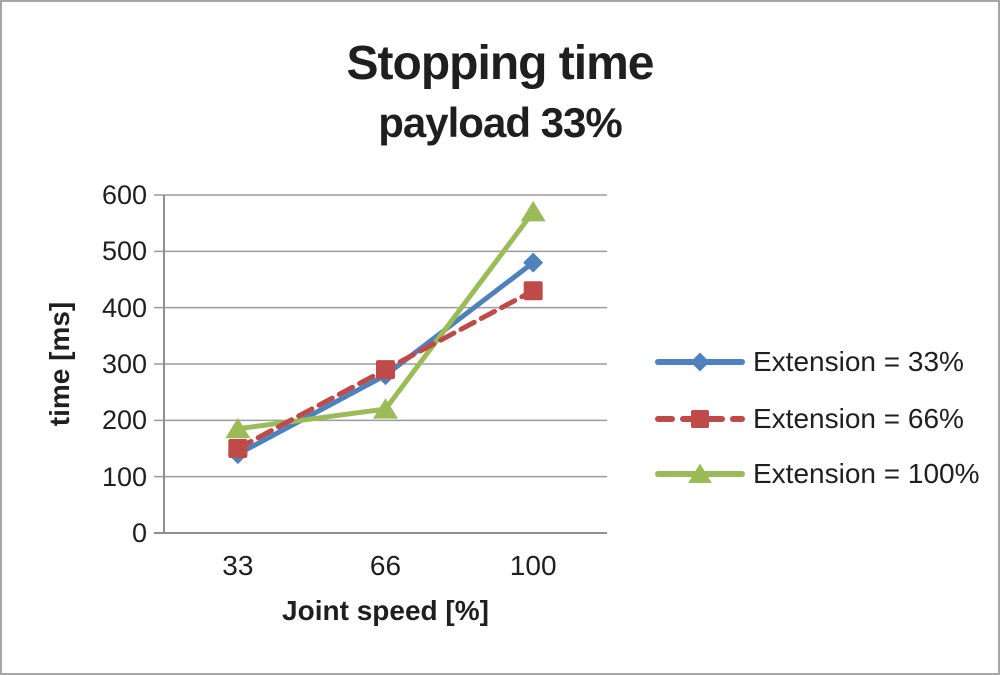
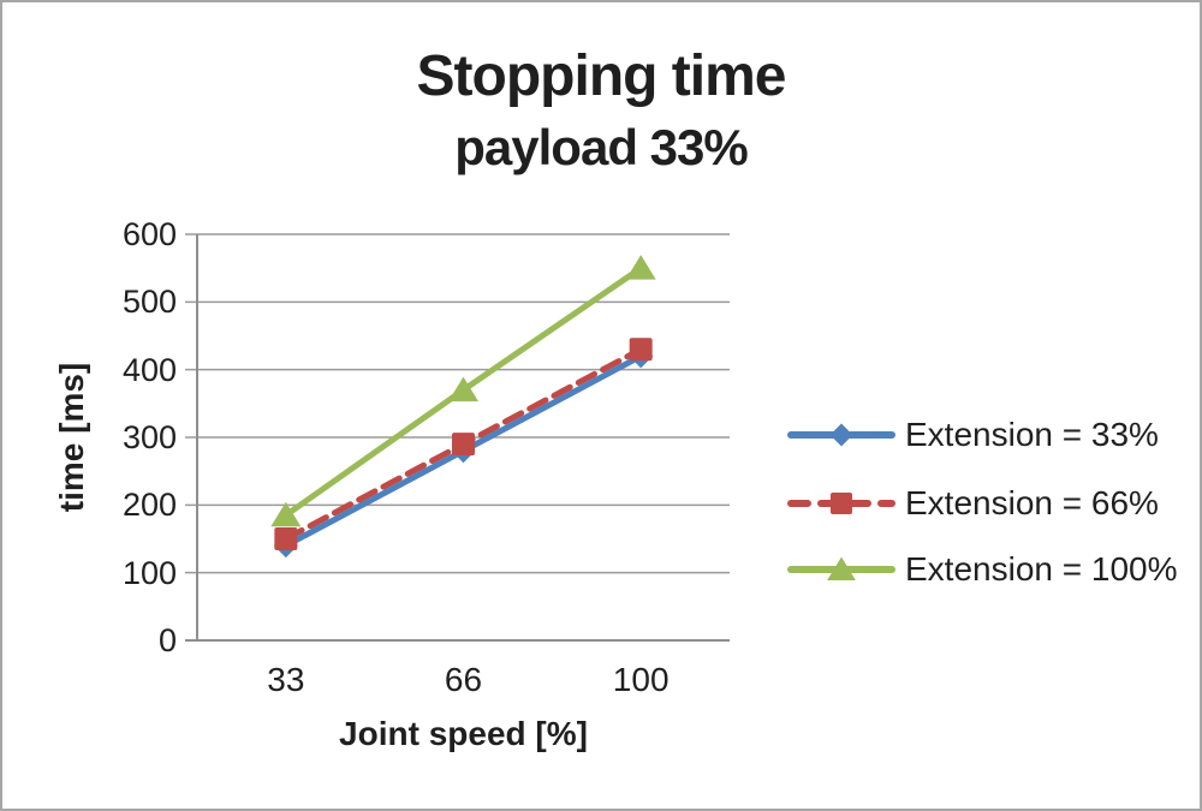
Extension = 100%/66: 220 -> 370
Extension = 33%/100: 480 -> 420
Extension = 100%/100: 570 -> 550
